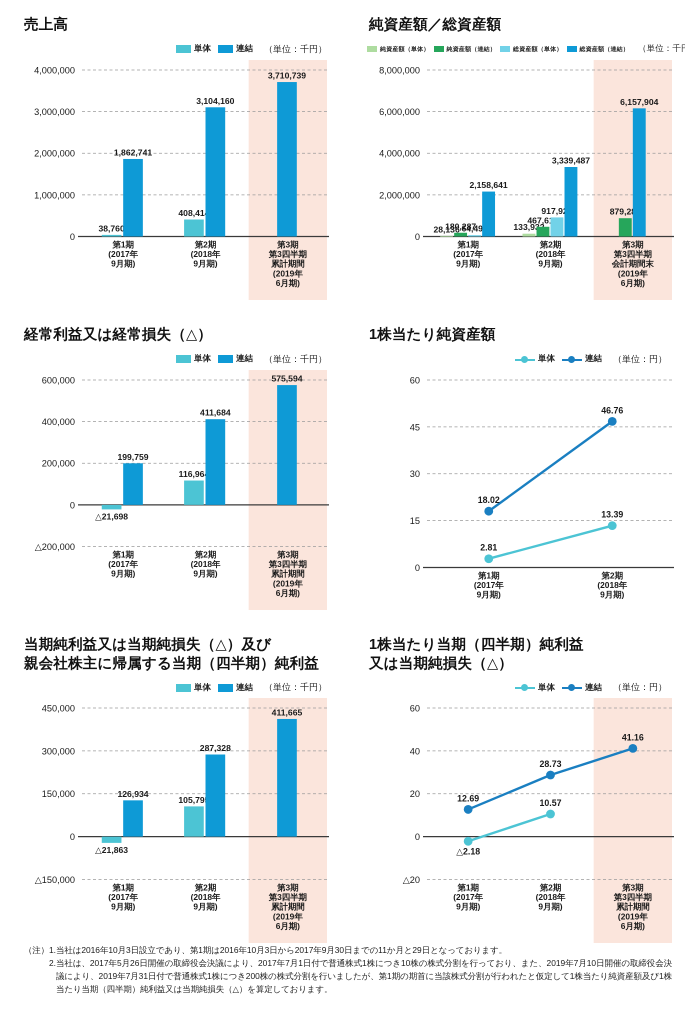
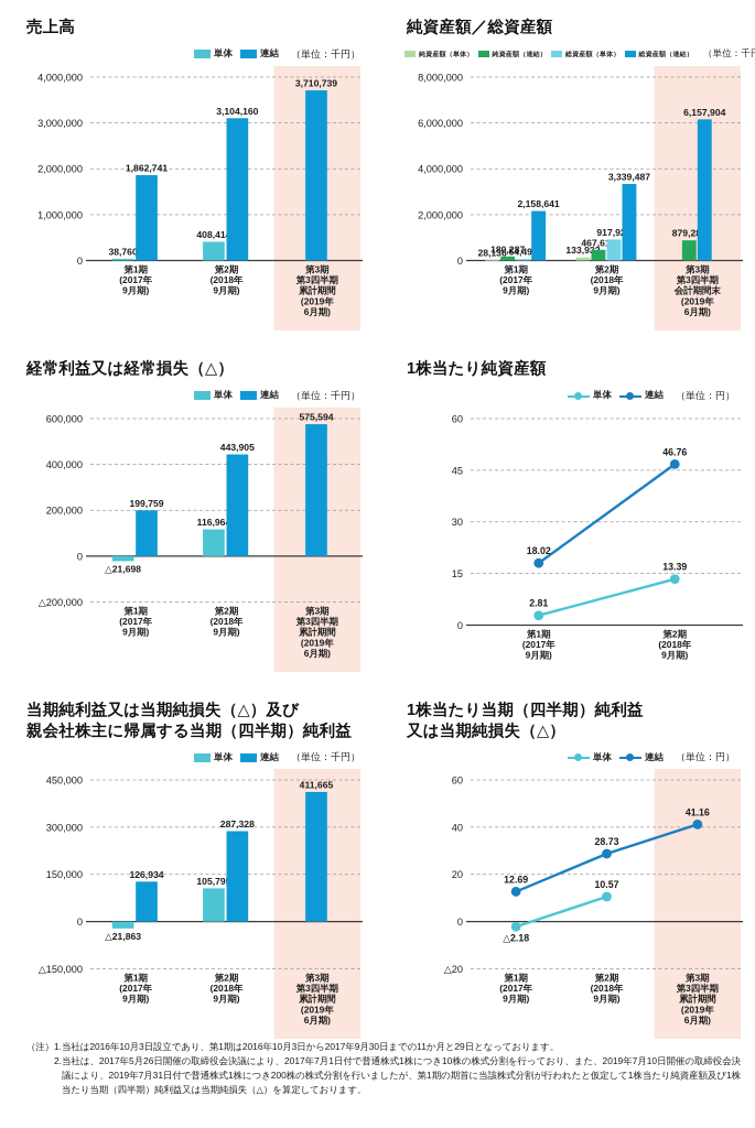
経常利益又は経常損失（△）/連結/第2期 (2018年 9月期): 411,684 -> 443,905
